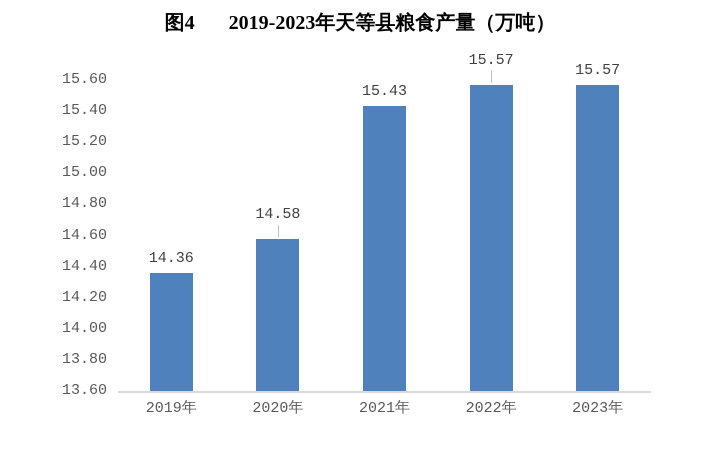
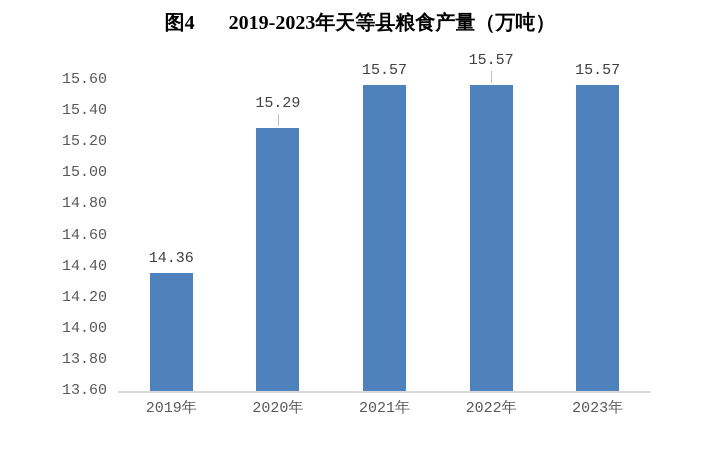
2020年: 14.58 -> 15.29
2021年: 15.43 -> 15.57
